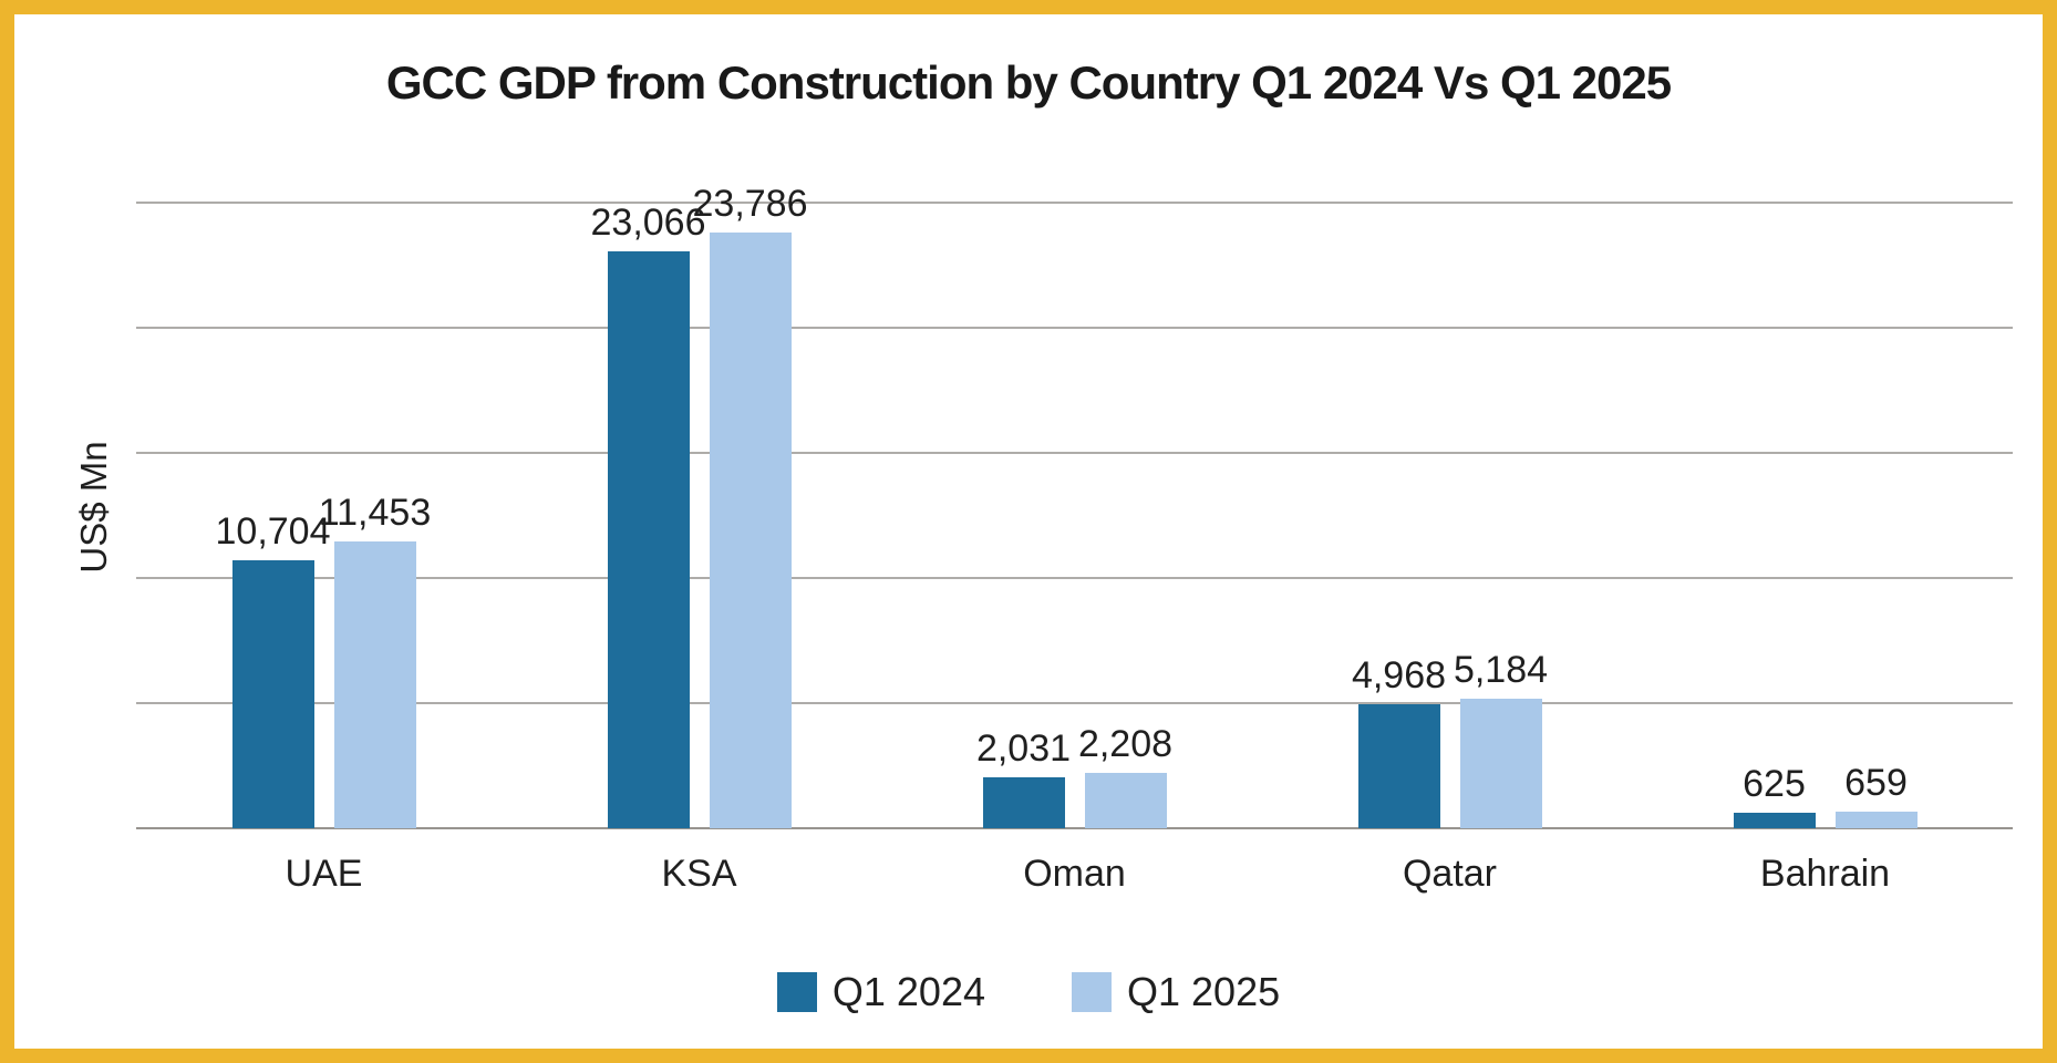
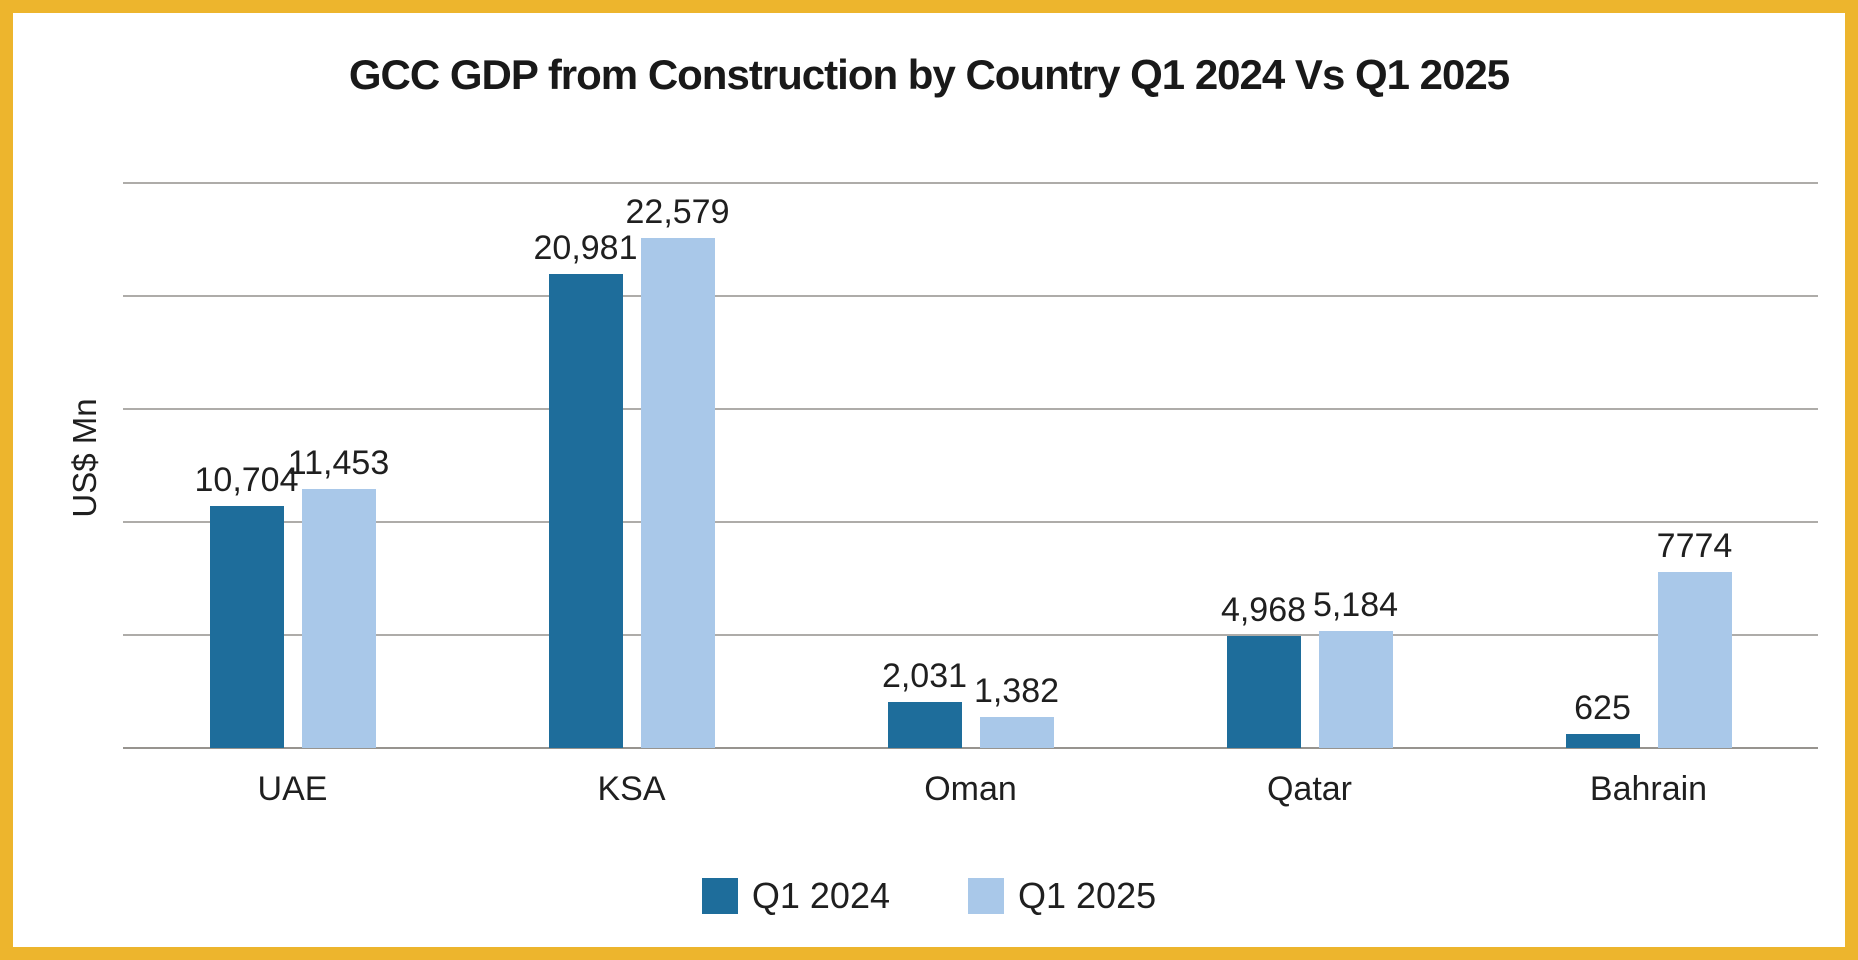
Q1 2024/KSA: 23,066 -> 20,981
Q1 2025/KSA: 23,786 -> 22,579
Q1 2025/Oman: 2,208 -> 1,382
Q1 2025/Bahrain: 659 -> 7774
